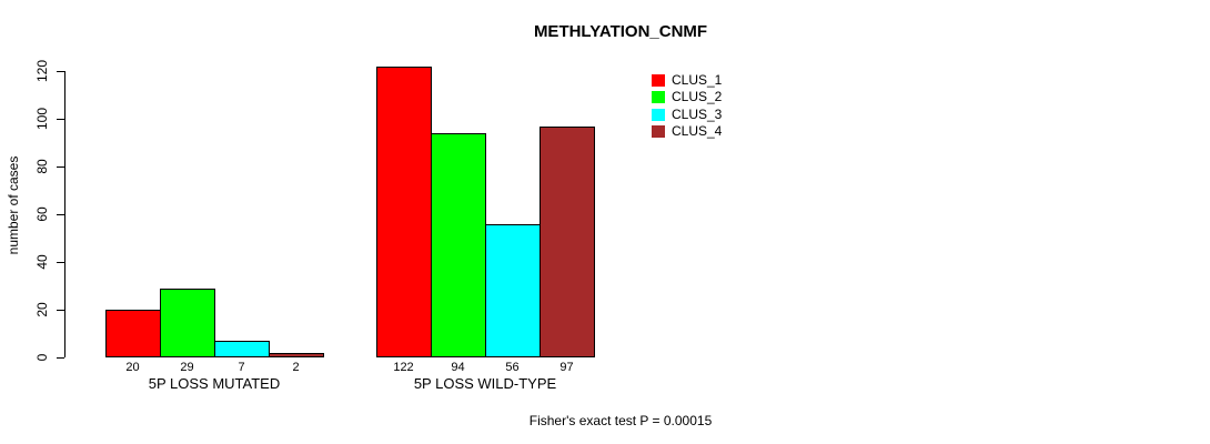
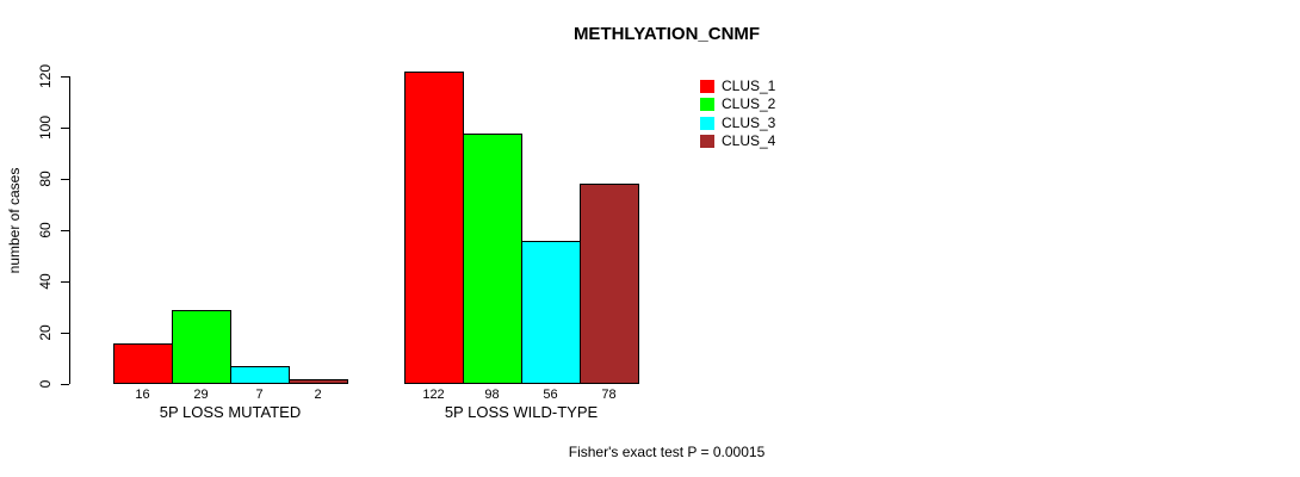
CLUS_1/5P LOSS MUTATED: 20 -> 16
CLUS_2/5P LOSS WILD-TYPE: 94 -> 98
CLUS_4/5P LOSS WILD-TYPE: 97 -> 78
